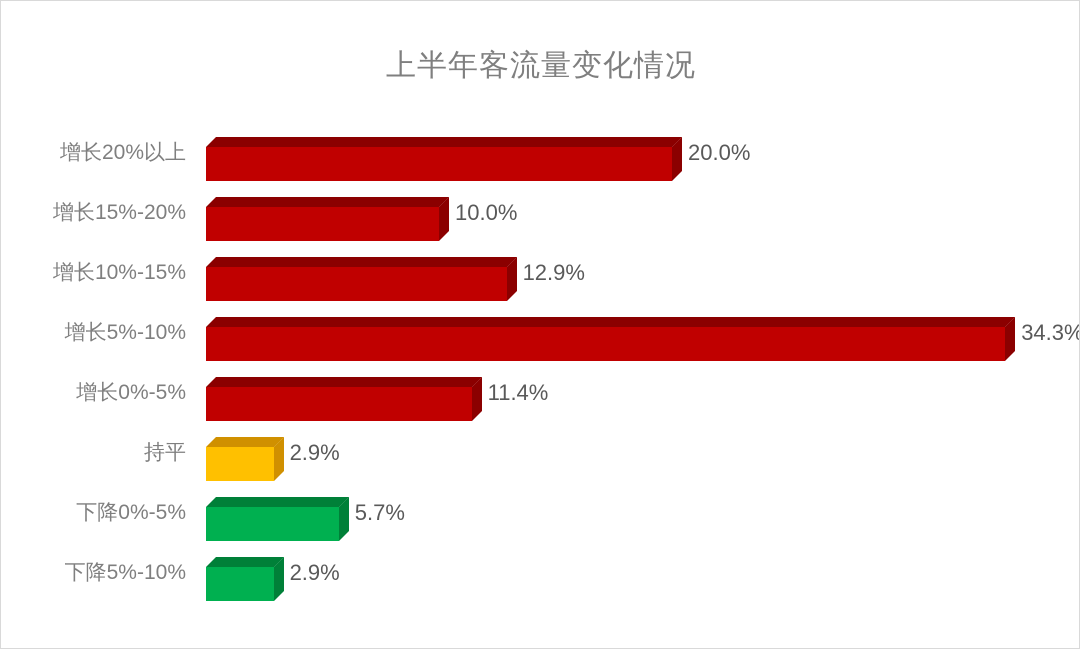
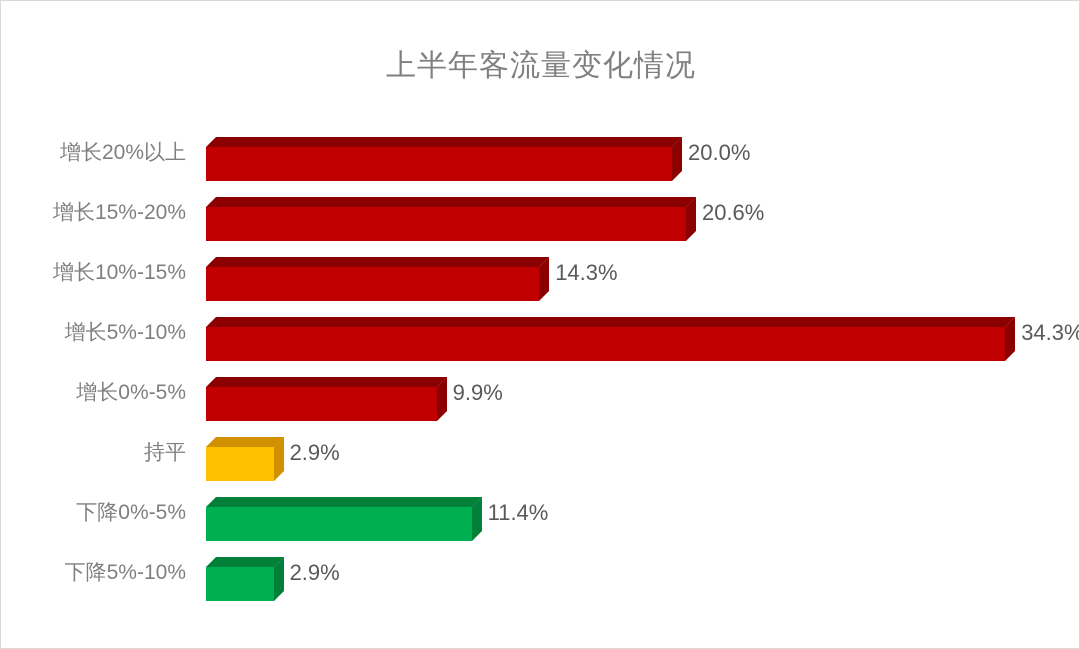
增长15%-20%: 10.0% -> 20.6%
增长10%-15%: 12.9% -> 14.3%
增长0%-5%: 11.4% -> 9.9%
下降0%-5%: 5.7% -> 11.4%
